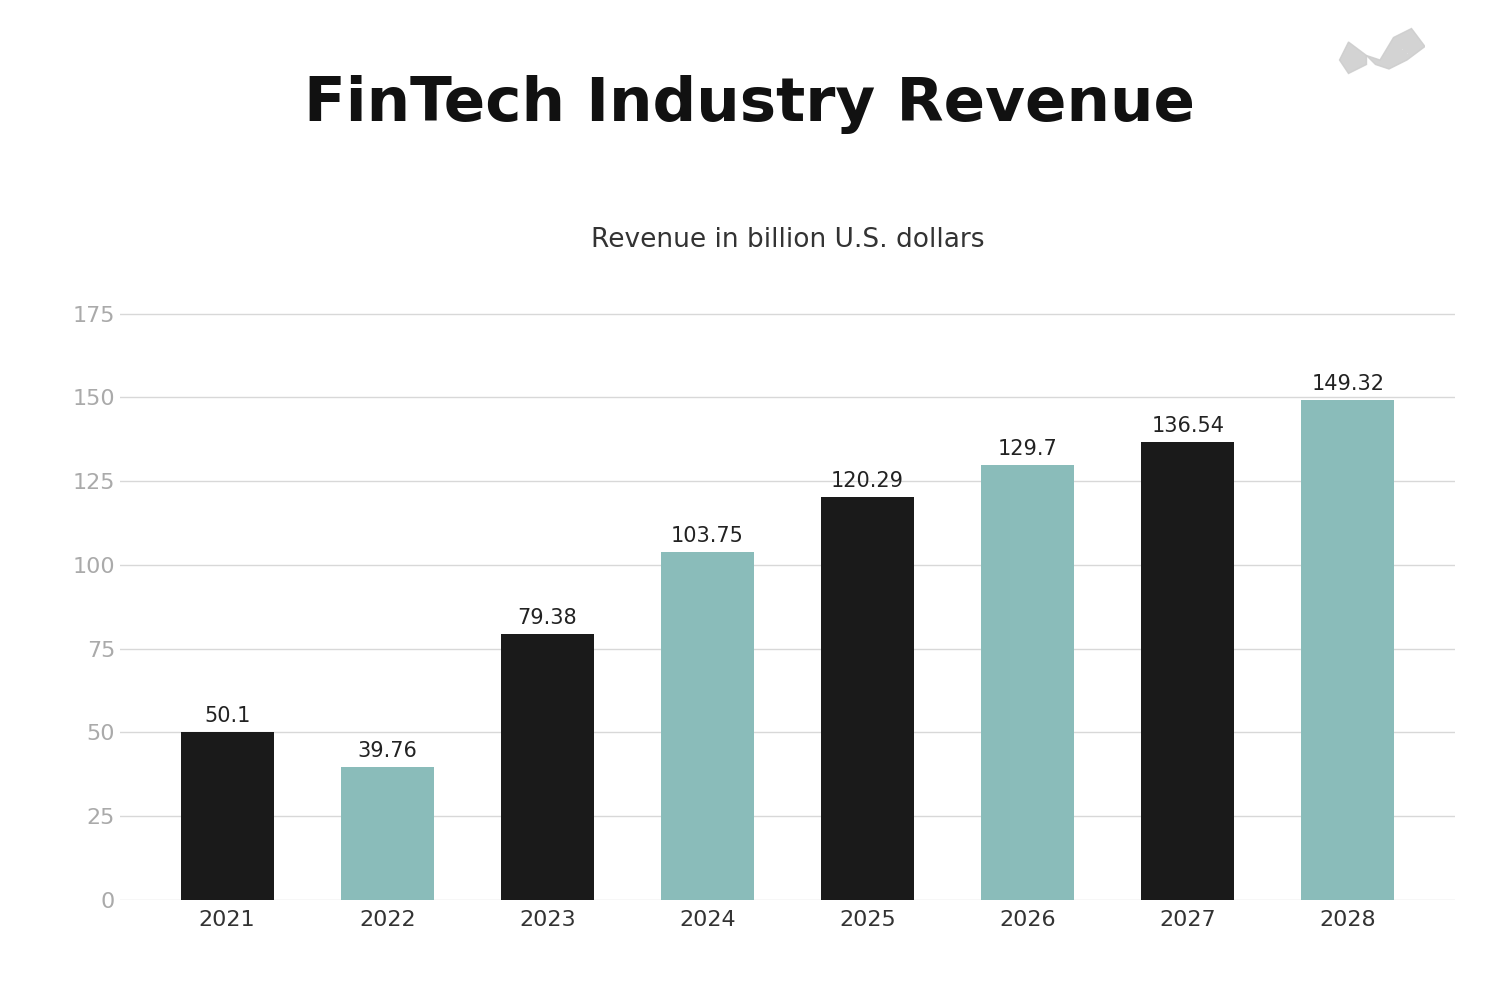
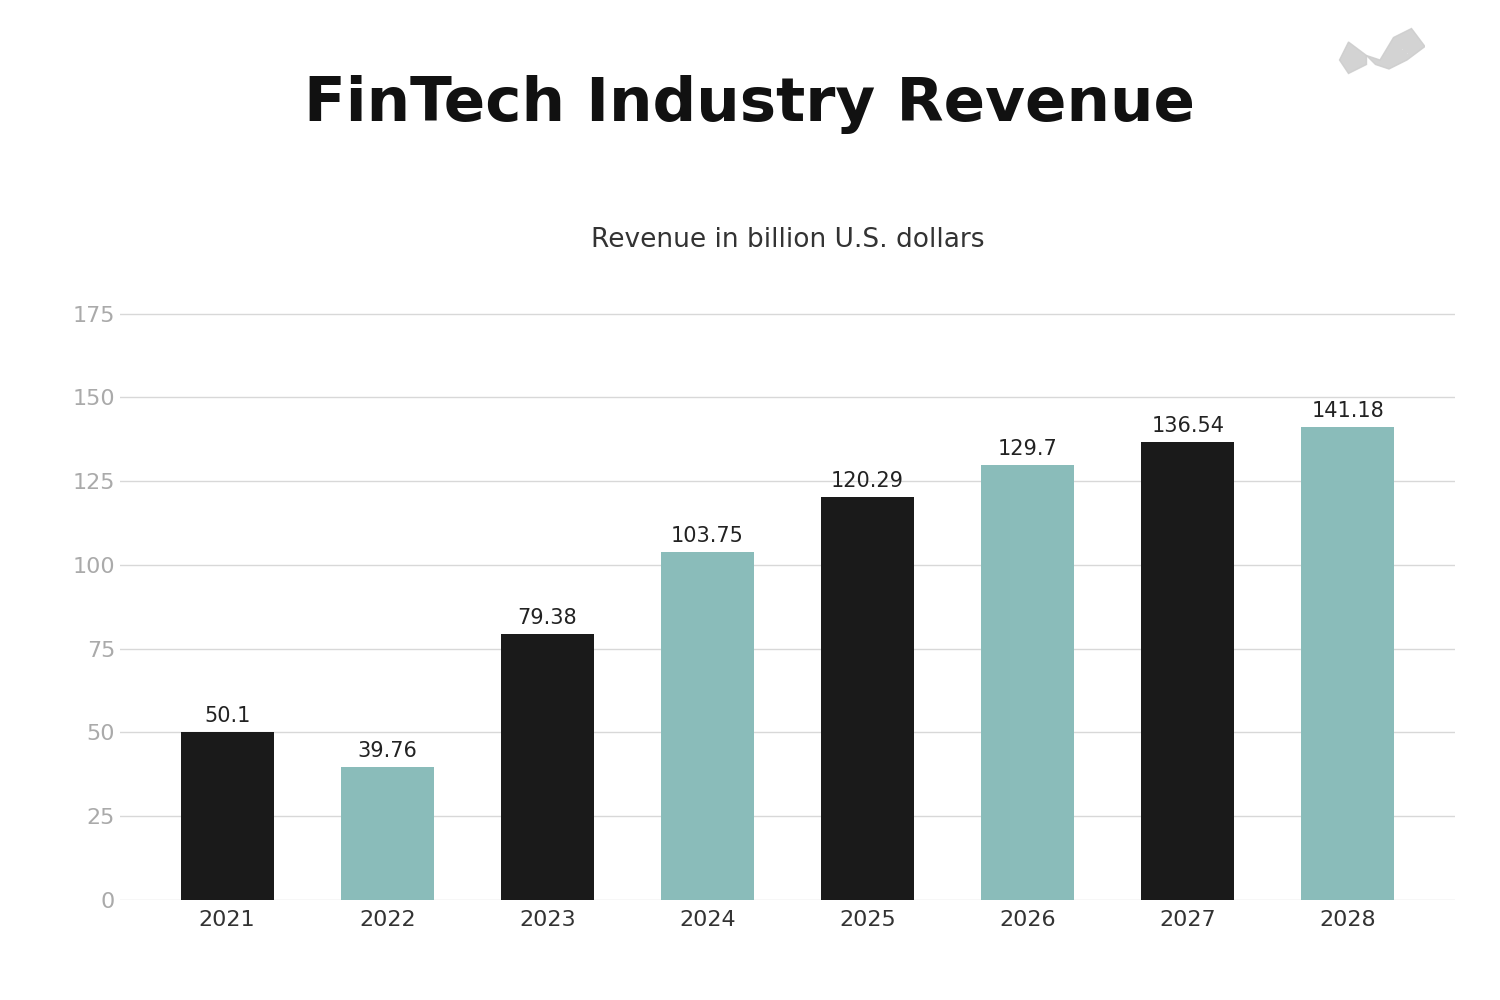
2028: 149.32 -> 141.18
